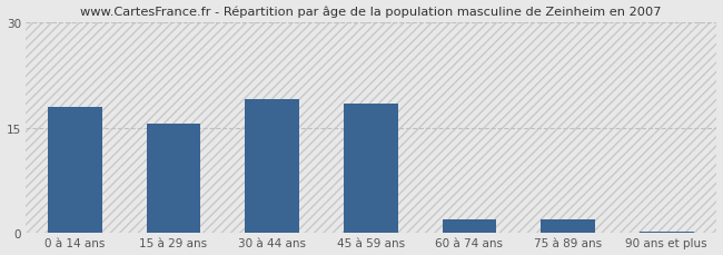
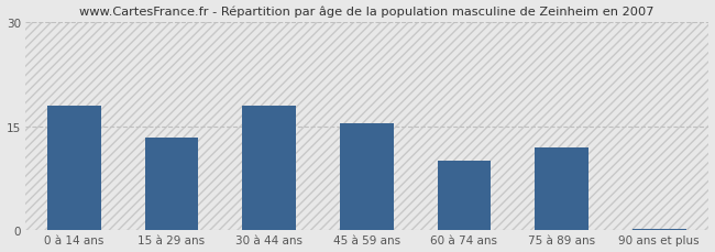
15 à 29 ans: 15.5 -> 13.4
30 à 44 ans: 19.0 -> 18.0
45 à 59 ans: 18.5 -> 15.4
60 à 74 ans: 2.0 -> 10.0
75 à 89 ans: 2.0 -> 12.0
